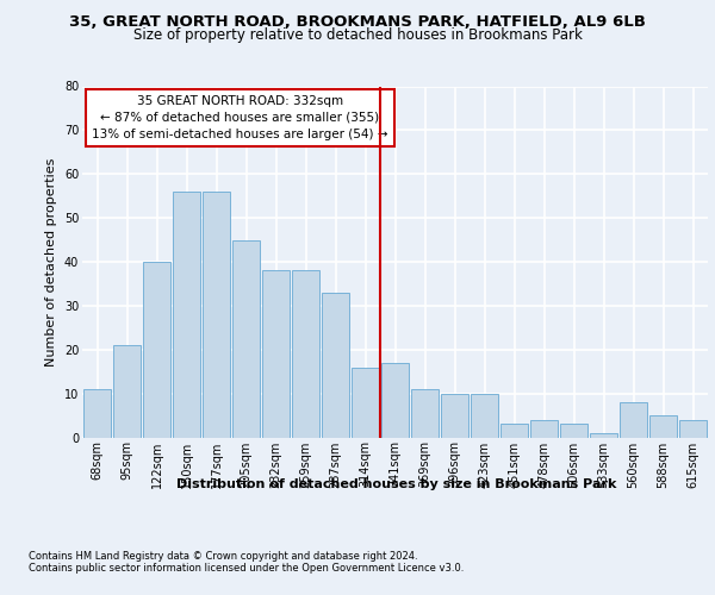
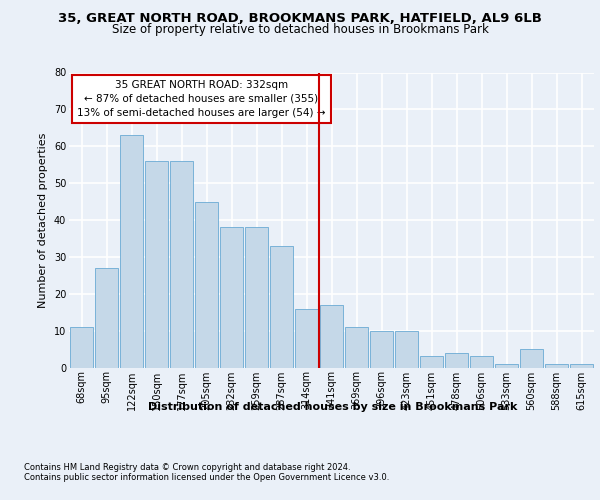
95sqm: 21 -> 27
122sqm: 40 -> 63
560sqm: 8 -> 5
588sqm: 5 -> 1
615sqm: 4 -> 1
